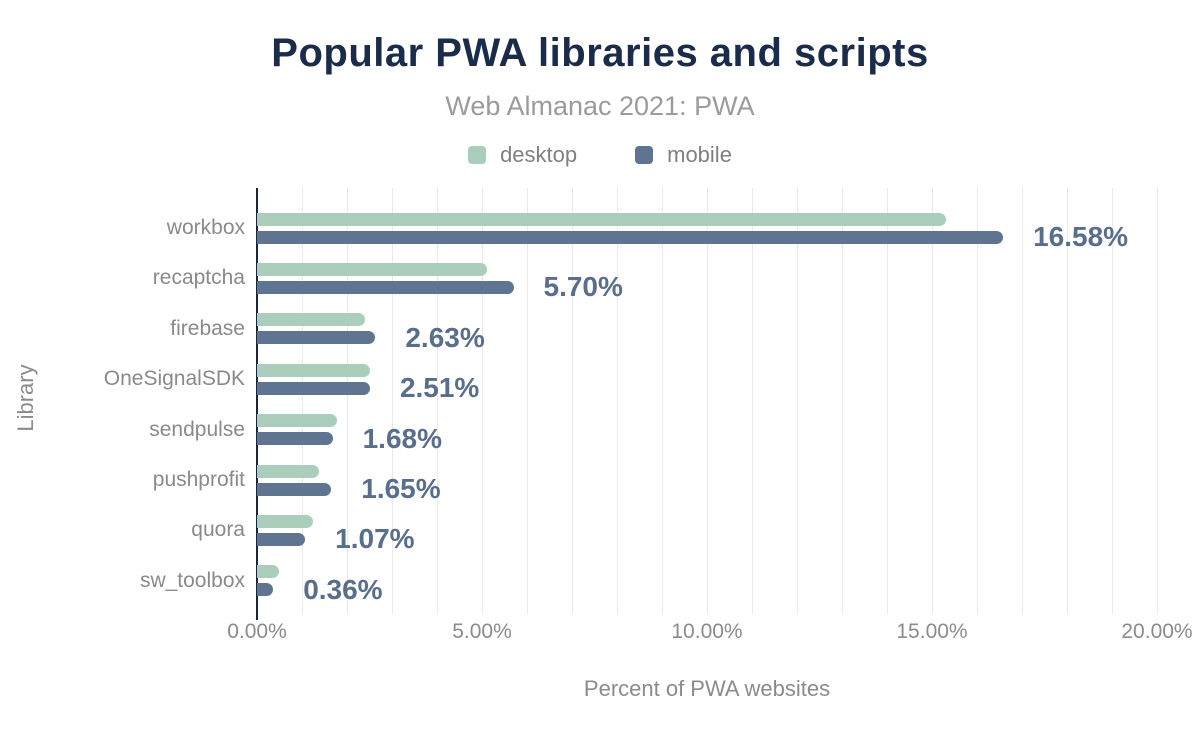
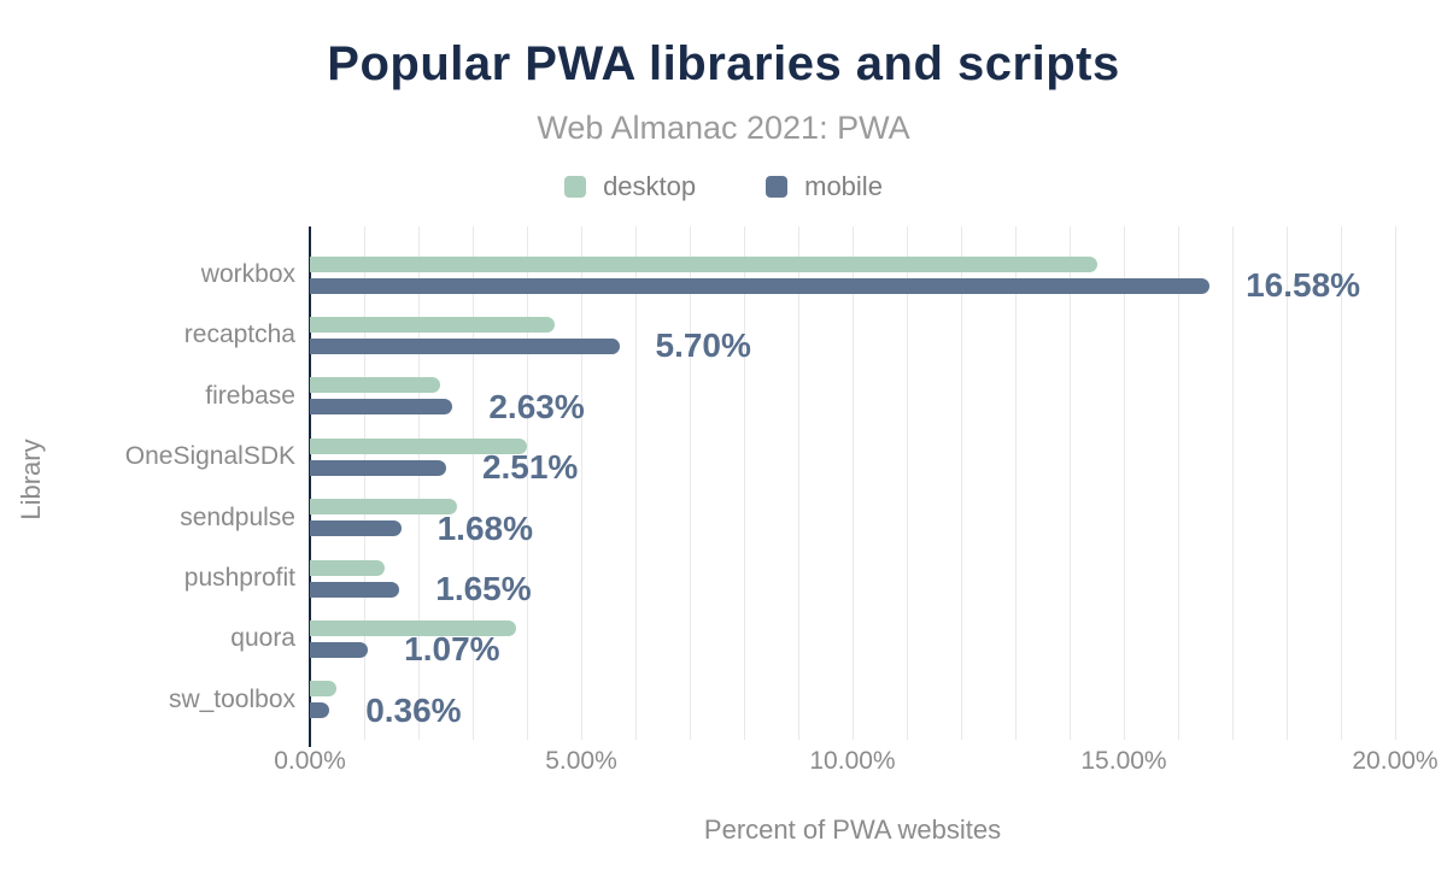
desktop/workbox: 15.3% -> 14.5%
desktop/recaptcha: 5.1% -> 4.5%
desktop/OneSignalSDK: 2.5% -> 4.0%
desktop/sendpulse: 1.8% -> 2.7%
desktop/quora: 1.2% -> 3.8%
